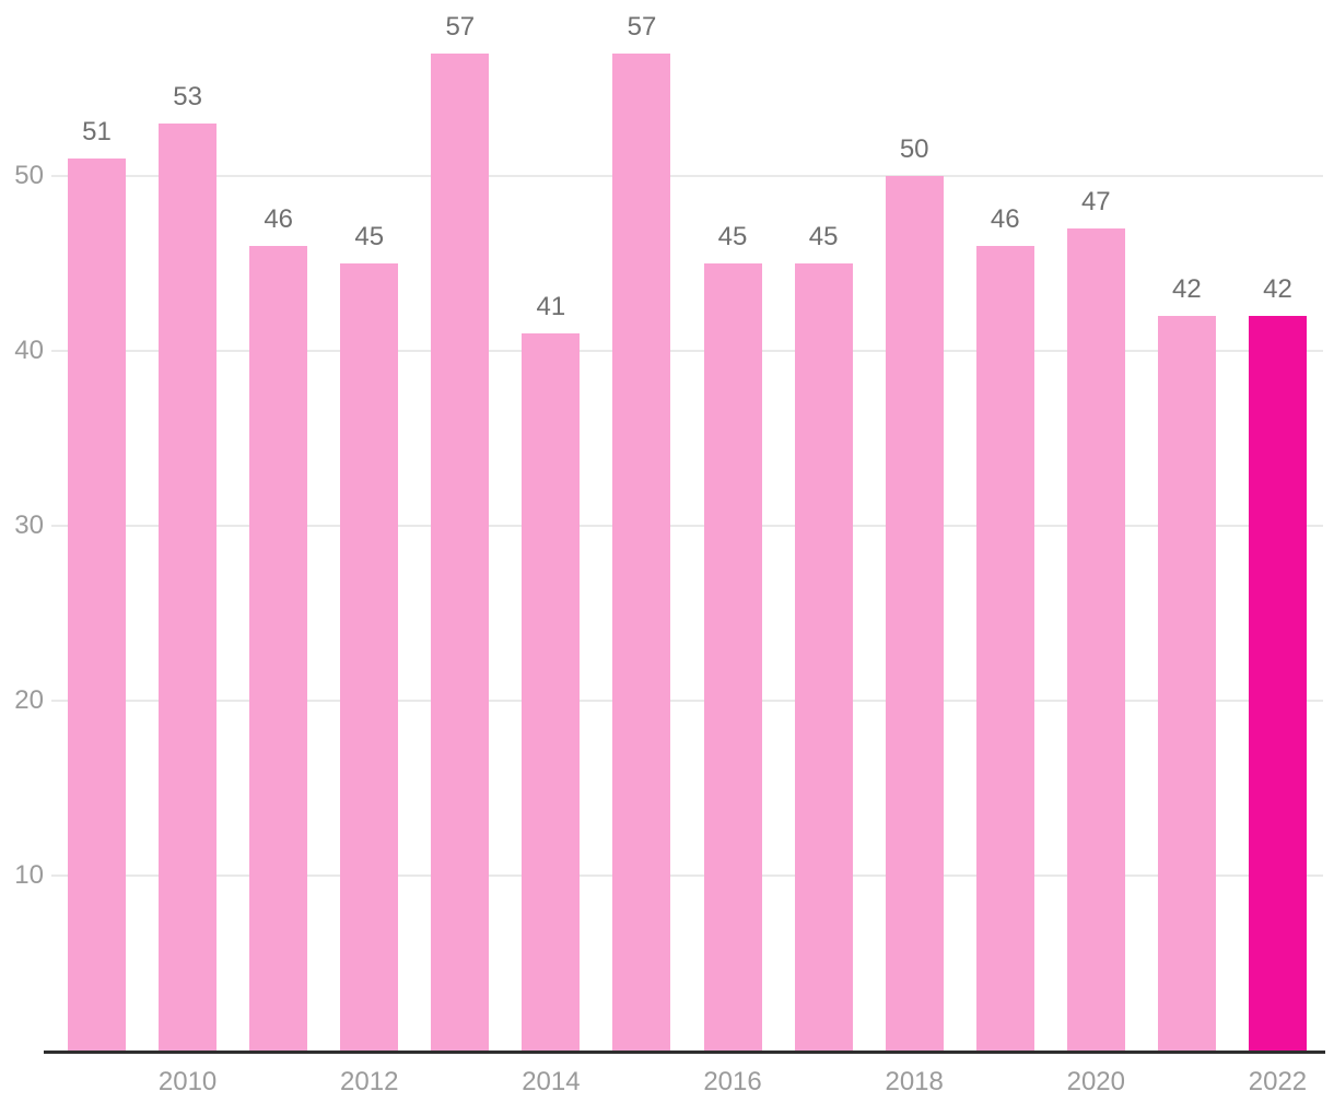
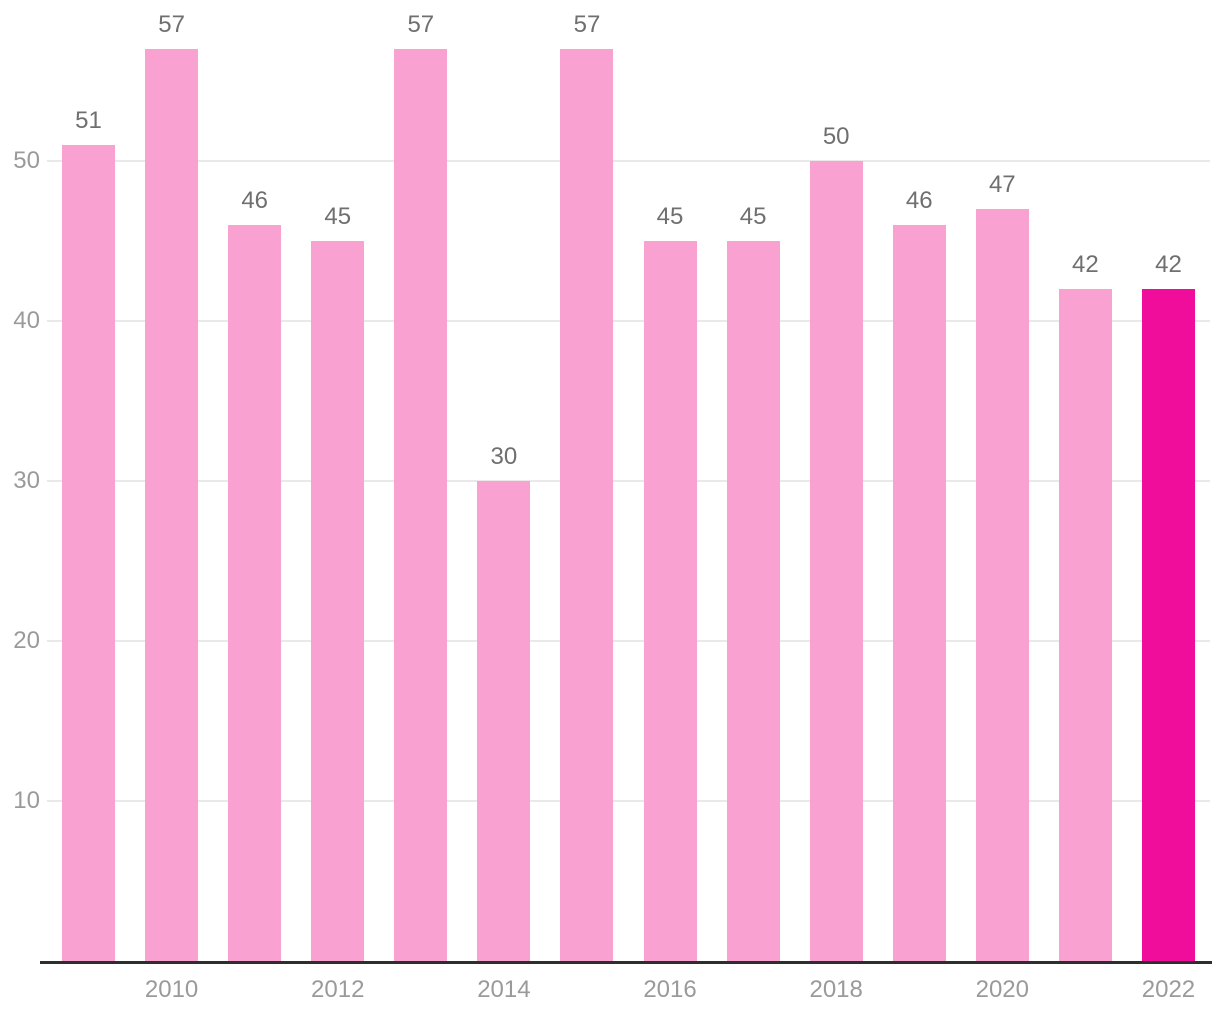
2010: 53 -> 57
2014: 41 -> 30
